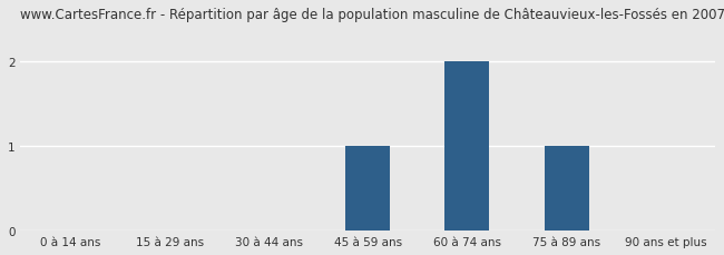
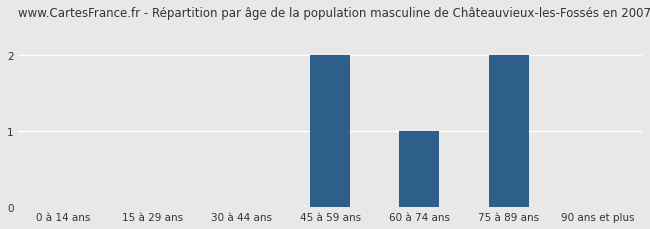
45 à 59 ans: 1 -> 2
60 à 74 ans: 2 -> 1
75 à 89 ans: 1 -> 2
